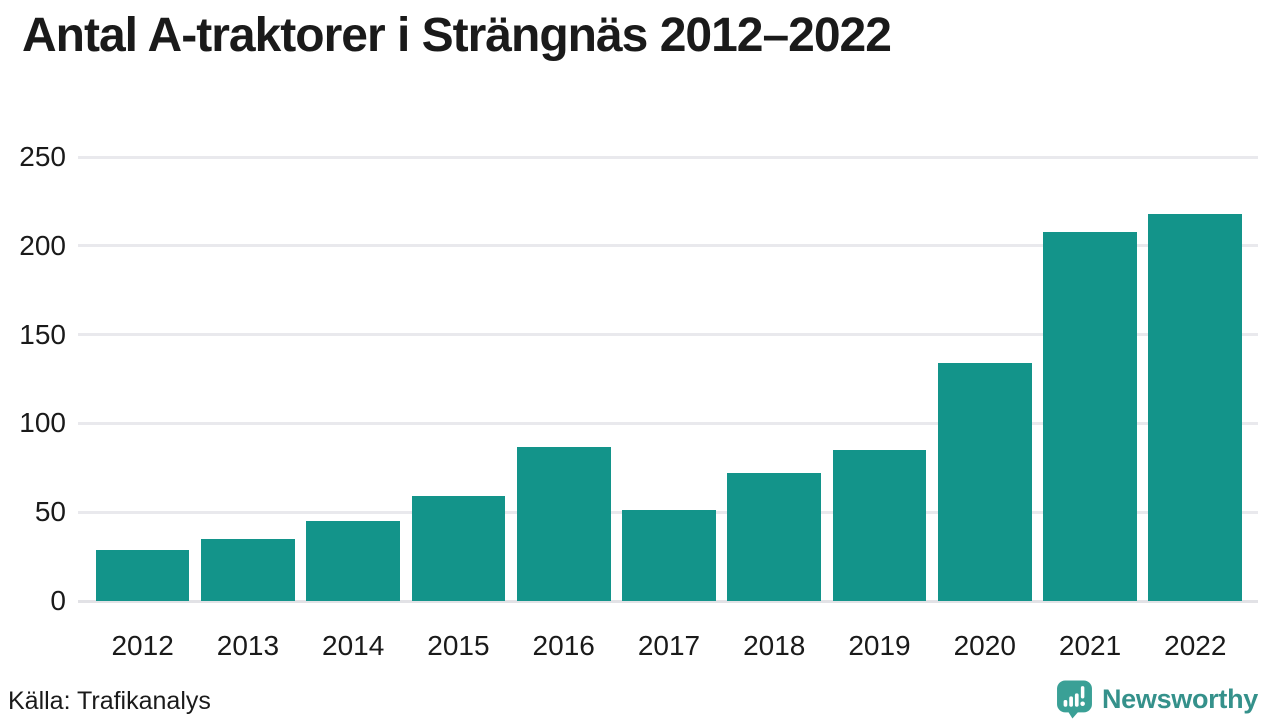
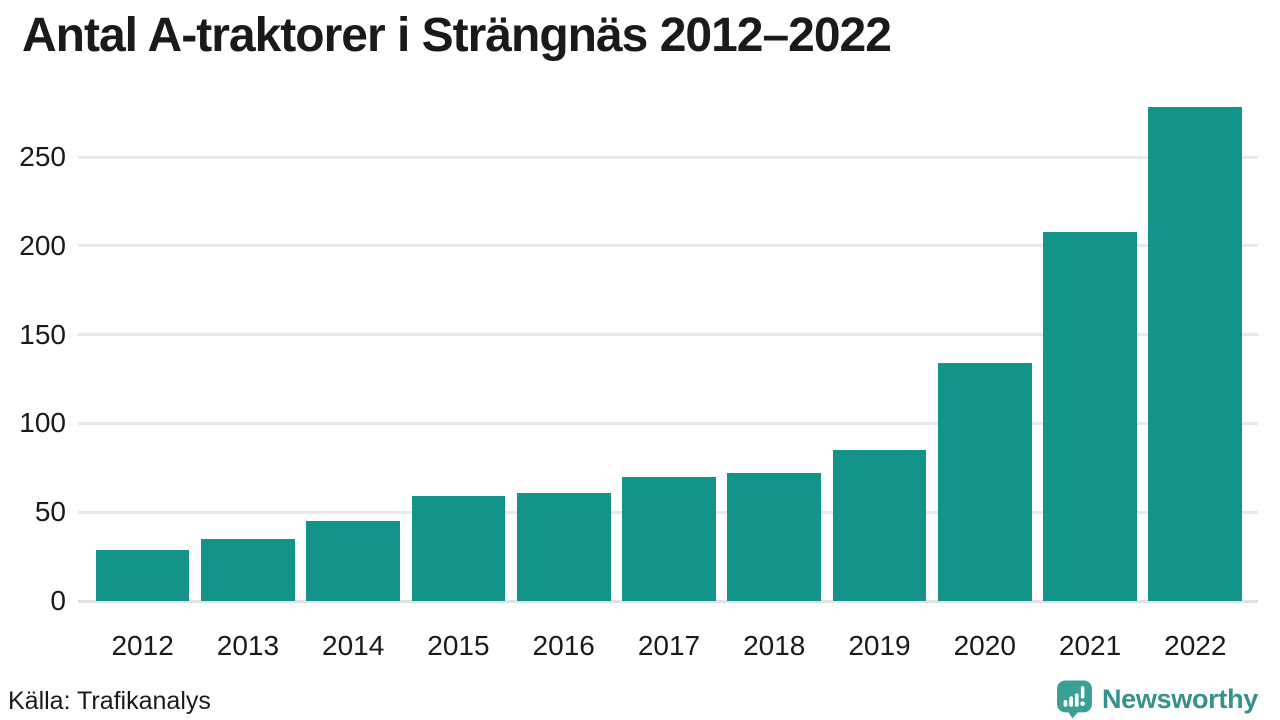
2016: 87 -> 61
2017: 51 -> 70
2022: 218 -> 278
